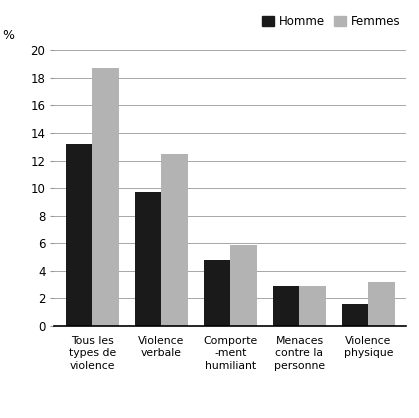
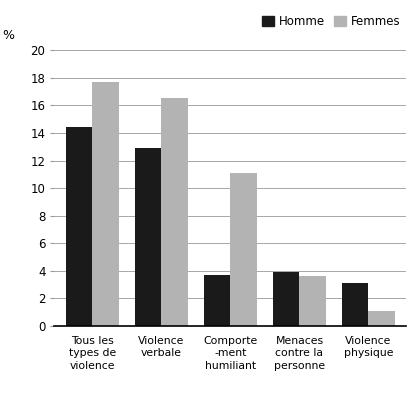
Homme/Tous les types de violence: 13.2 -> 14.4
Femmes/Tous les types de violence: 18.7 -> 17.7
Homme/Violence verbale: 9.7 -> 12.9
Femmes/Violence verbale: 12.5 -> 16.5
Homme/Comporte -ment humiliant: 4.8 -> 3.7
Femmes/Comporte -ment humiliant: 5.9 -> 11.1
Homme/Menaces contre la personne: 2.9 -> 3.9
Femmes/Menaces contre la personne: 2.9 -> 3.6
Homme/Violence physique: 1.6 -> 3.1
Femmes/Violence physique: 3.2 -> 1.1
